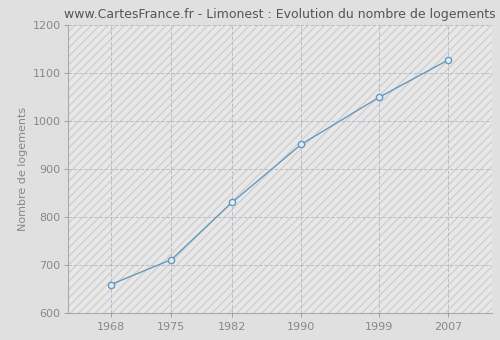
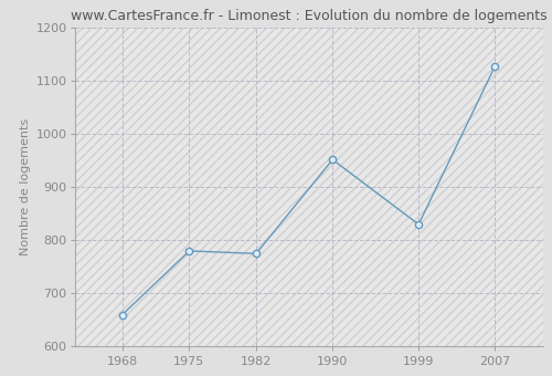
1975: 712 -> 780
1982: 831 -> 775
1999: 1050 -> 830
